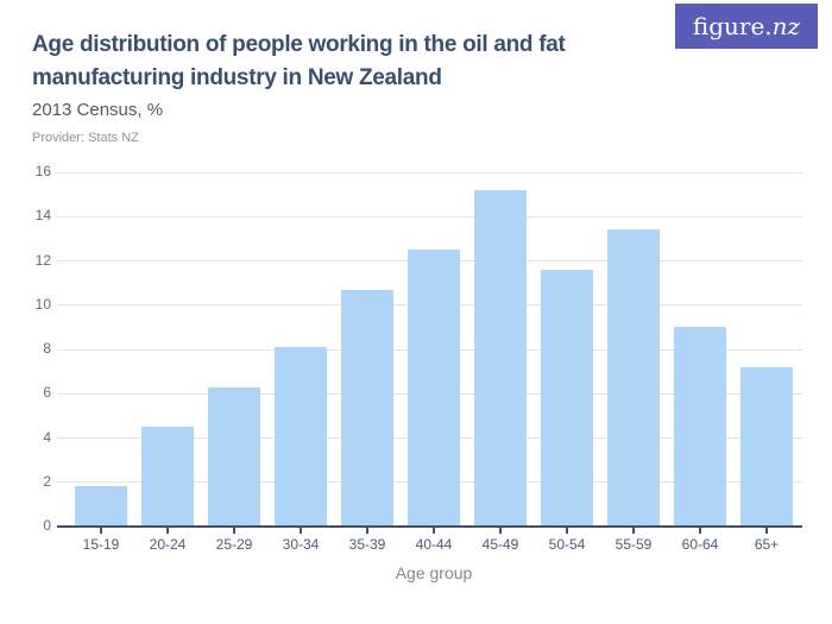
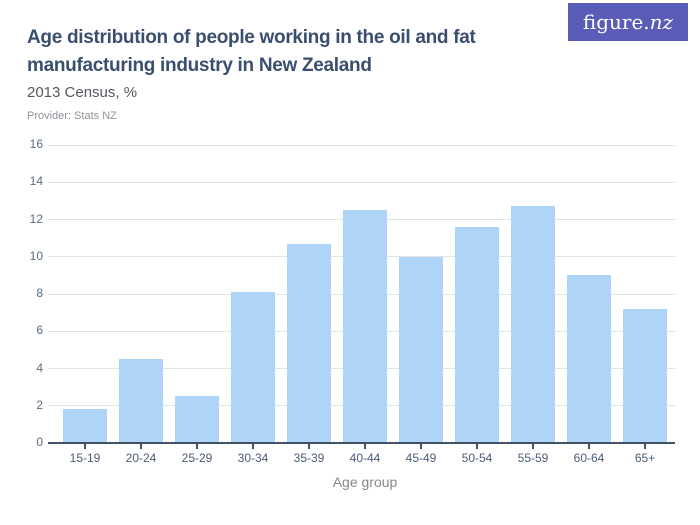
25-29: 6.3 -> 2.5
45-49: 15.2 -> 10.0
55-59: 13.4 -> 12.7
